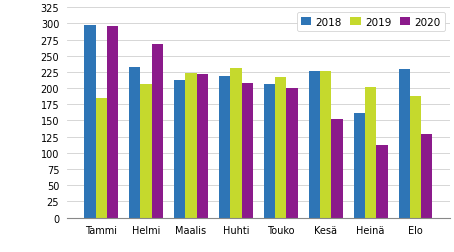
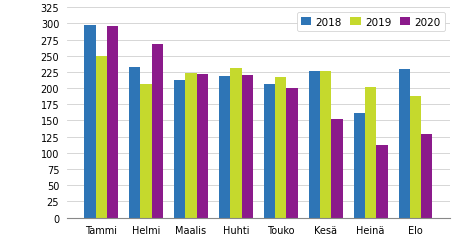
2019/Tammi: 184 -> 250
2020/Huhti: 208 -> 220
